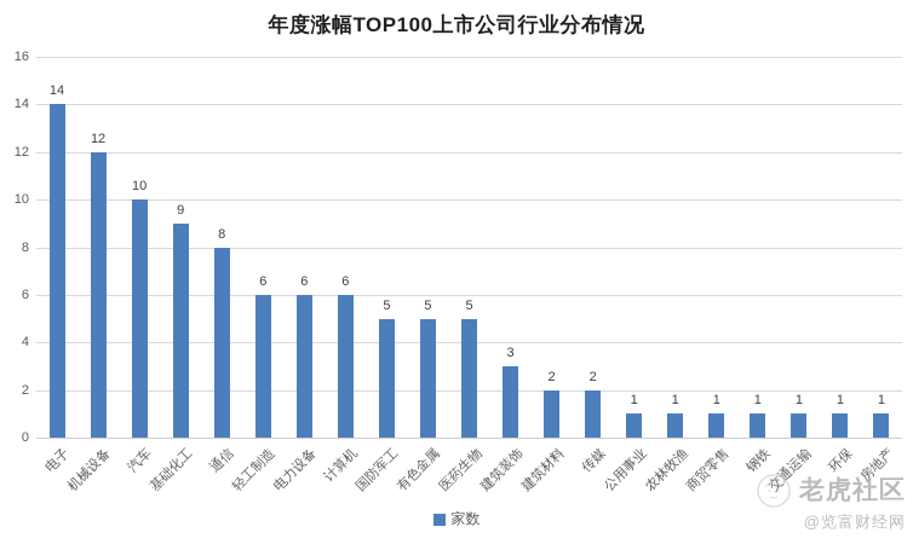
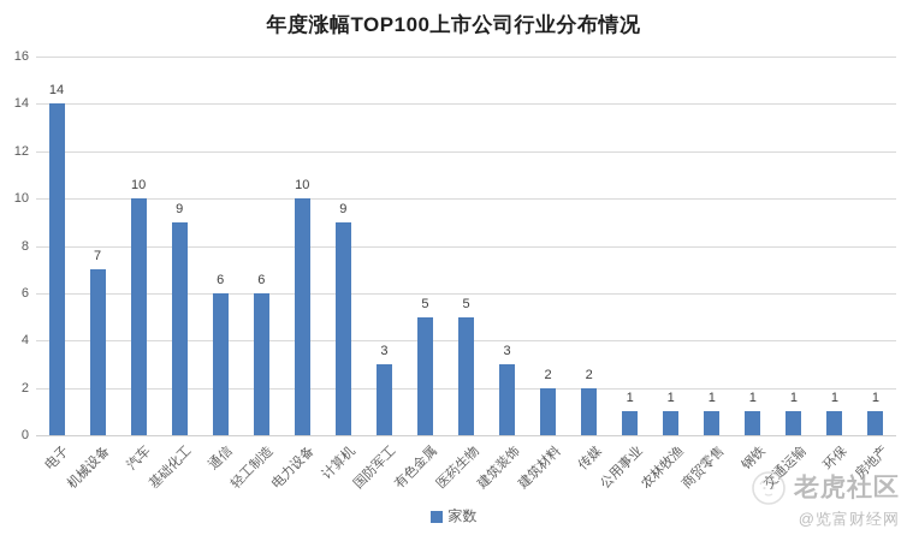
机械设备: 12 -> 7
通信: 8 -> 6
电力设备: 6 -> 10
计算机: 6 -> 9
国防军工: 5 -> 3
